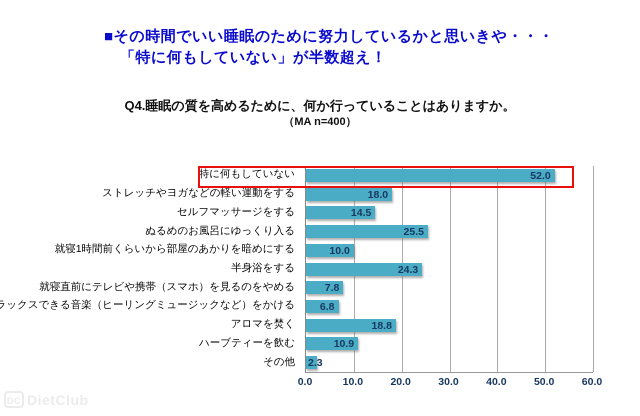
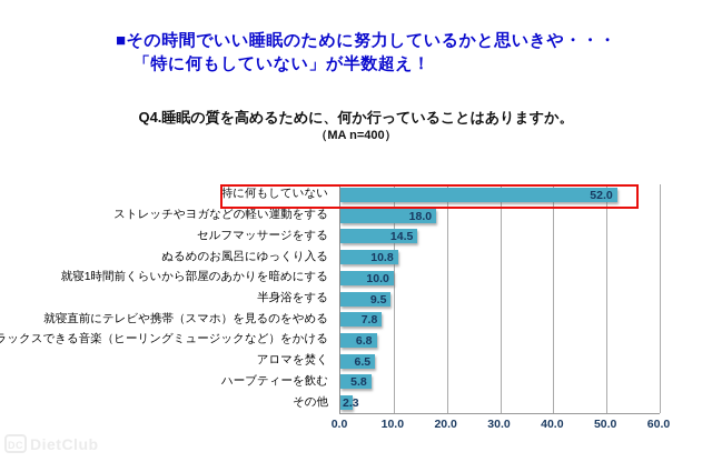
ぬるめのお風呂にゆっくり入る: 25.5 -> 10.8
半身浴をする: 24.3 -> 9.5
アロマを焚く: 18.8 -> 6.5
ハーブティーを飲む: 10.9 -> 5.8
